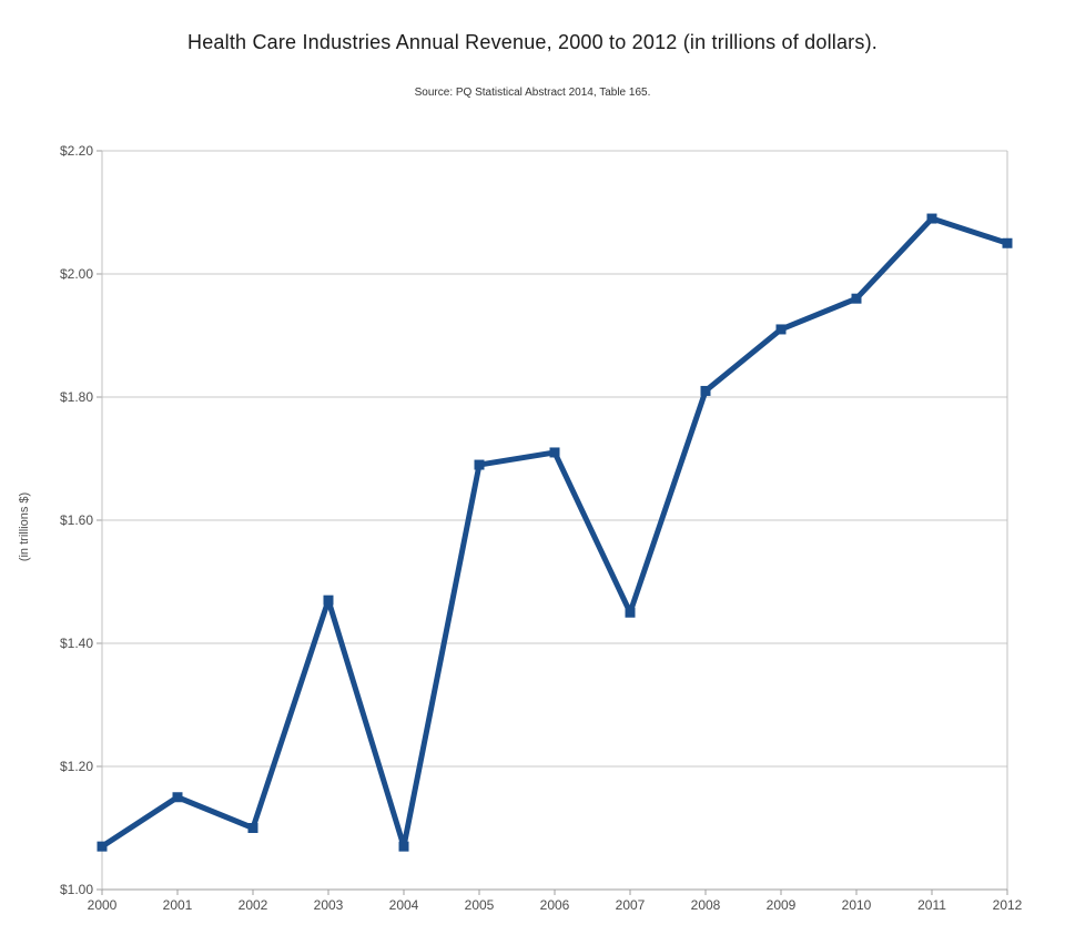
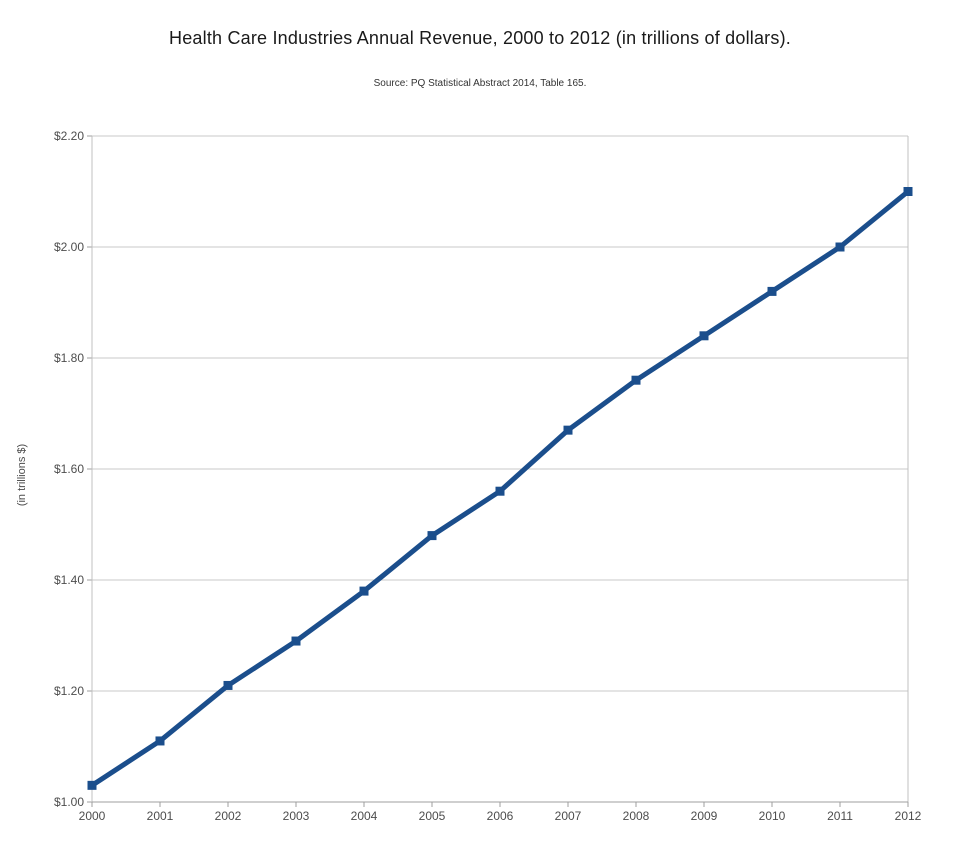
2000: $1.07 -> $1.03
2001: $1.15 -> $1.11
2002: $1.10 -> $1.21
2003: $1.47 -> $1.29
2004: $1.07 -> $1.38
2005: $1.69 -> $1.48
2006: $1.71 -> $1.56
2007: $1.45 -> $1.67
2008: $1.81 -> $1.76
2009: $1.91 -> $1.84
2010: $1.96 -> $1.92
2011: $2.09 -> $2.00
2012: $2.05 -> $2.10
